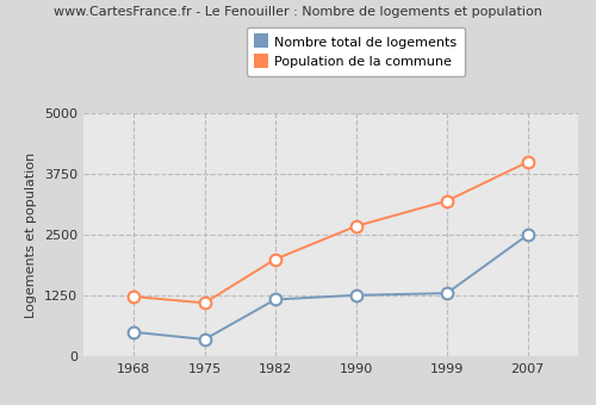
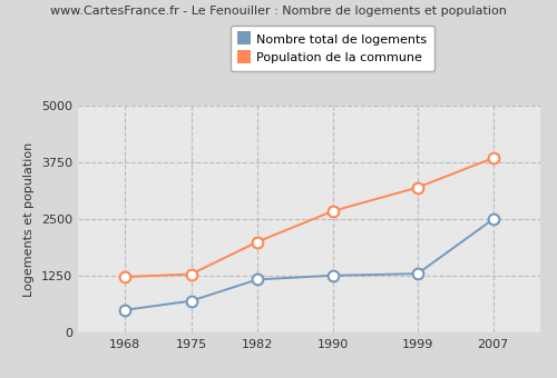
Nombre total de logements/1975: 350 -> 700
Population de la commune/1975: 1100 -> 1290
Population de la commune/2007: 4000 -> 3850
